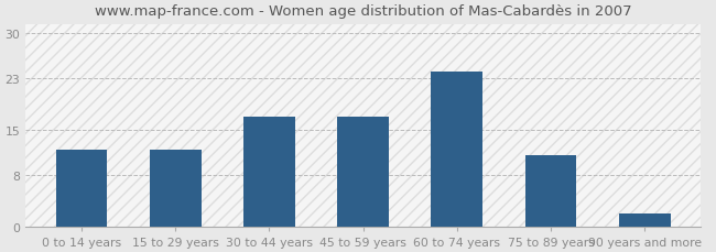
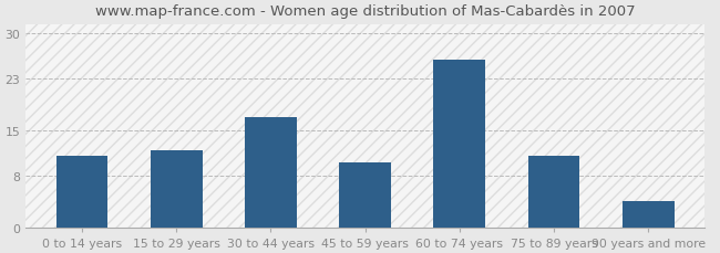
0 to 14 years: 12 -> 11
45 to 59 years: 17 -> 10
60 to 74 years: 24 -> 26
90 years and more: 2 -> 4
